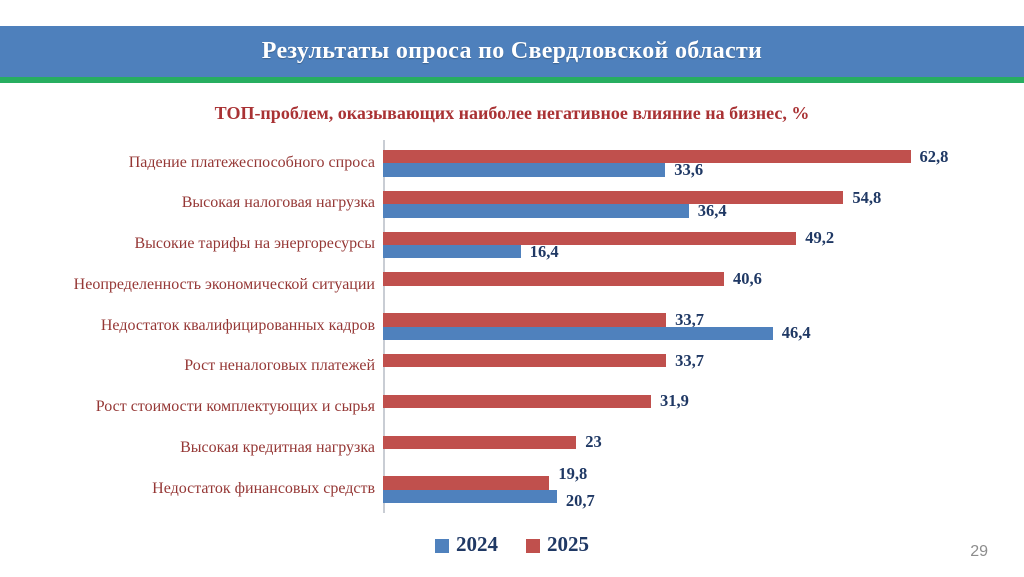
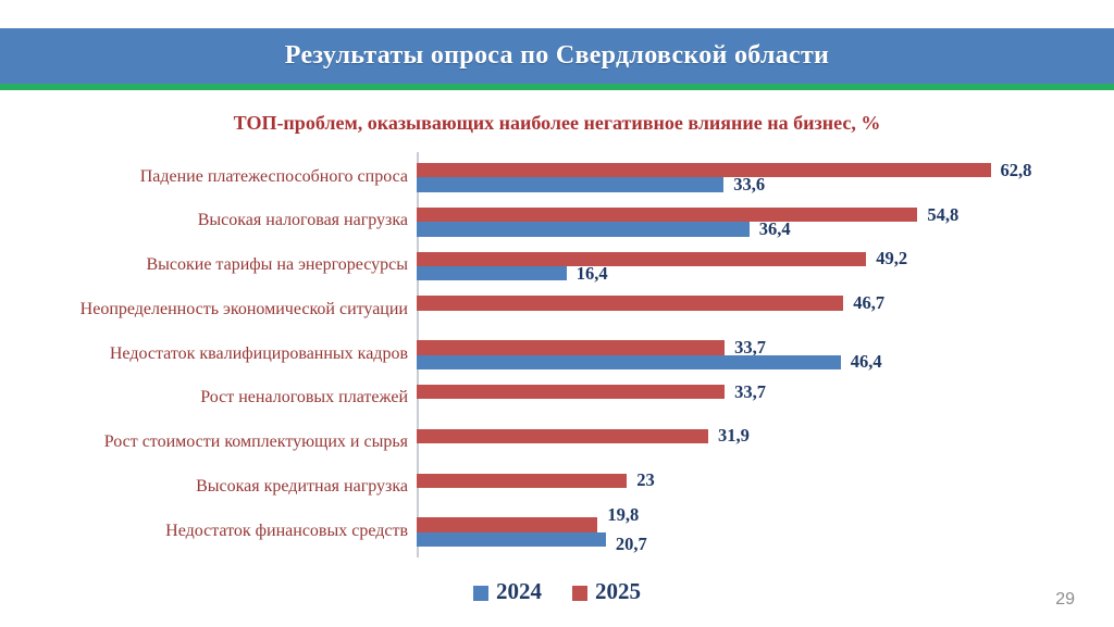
2025/Неопределенность экономической ситуации: 40,6 -> 46,7
